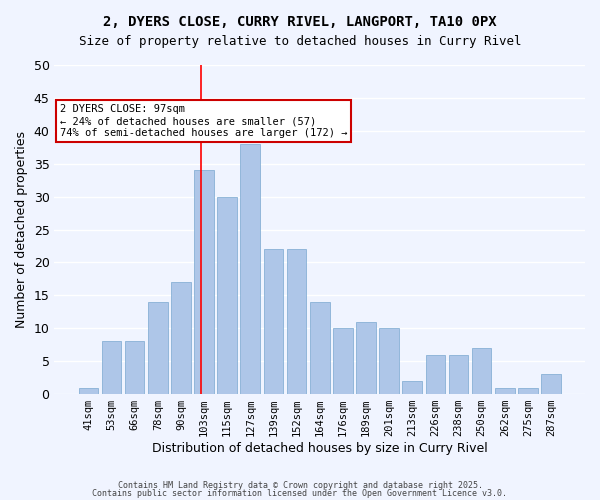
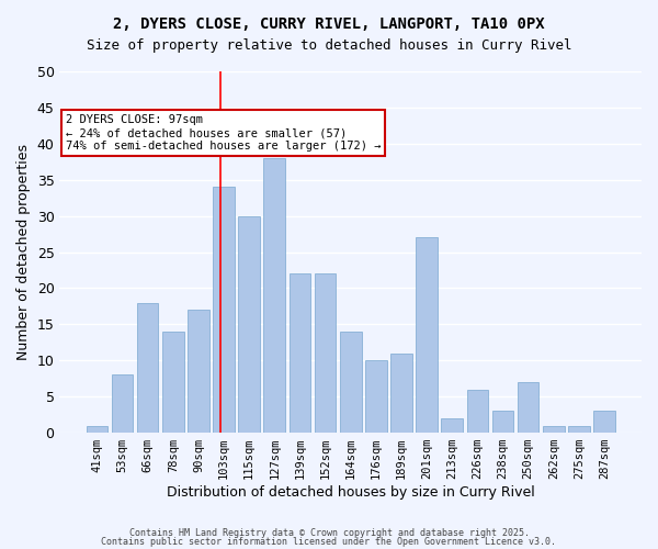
66sqm: 8 -> 18
201sqm: 10 -> 27
238sqm: 6 -> 3
